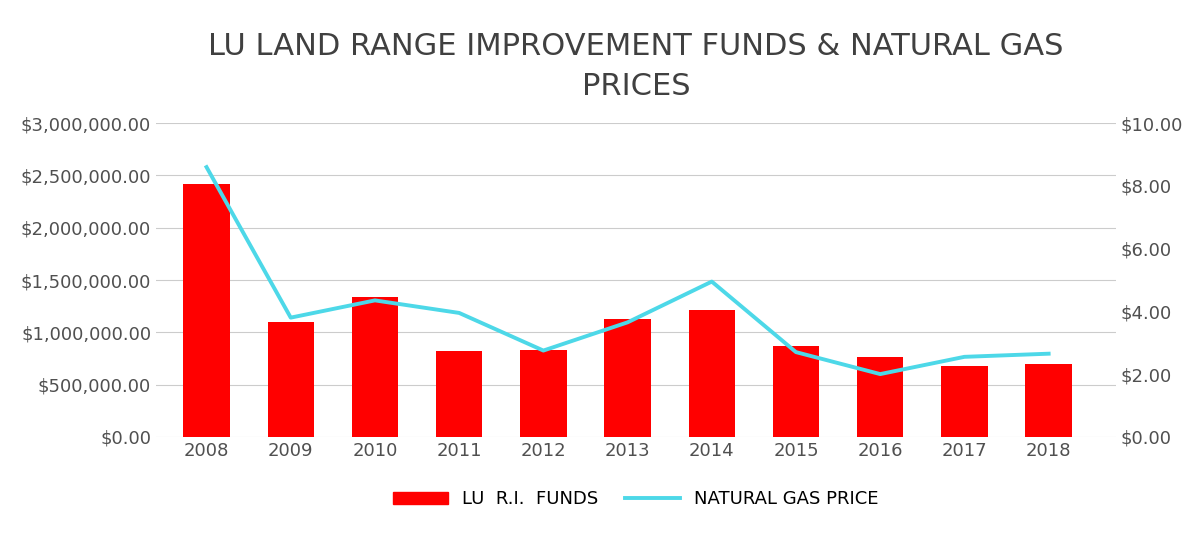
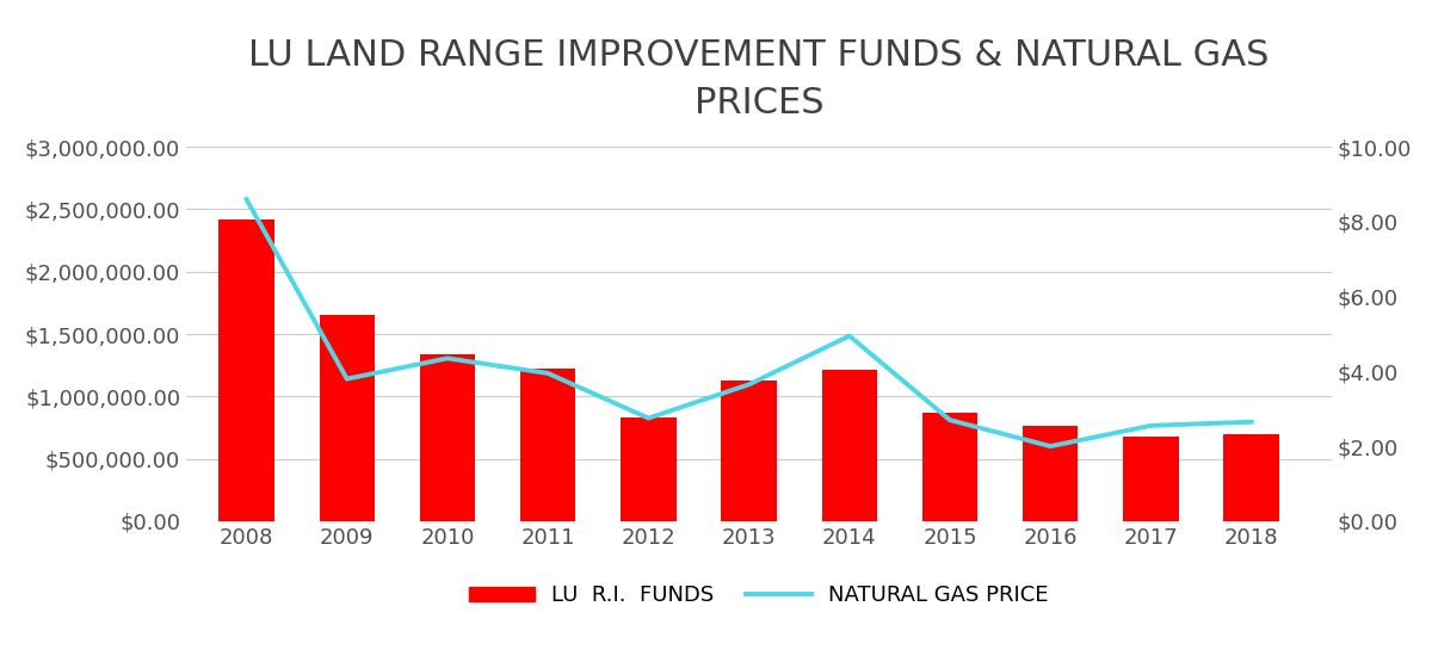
LU R.I. FUNDS/2009: $1,100,000 -> $1,650,000
LU R.I. FUNDS/2011: $820,000 -> $1,220,000
